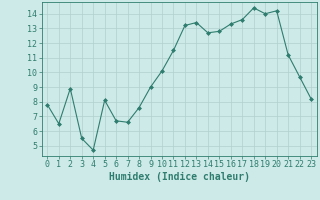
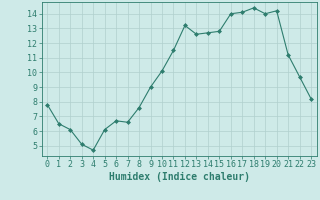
2: 8.9 -> 6.1
3: 5.5 -> 5.1
5: 8.1 -> 6.1
13: 13.4 -> 12.6
16: 13.3 -> 14.0
17: 13.6 -> 14.1
